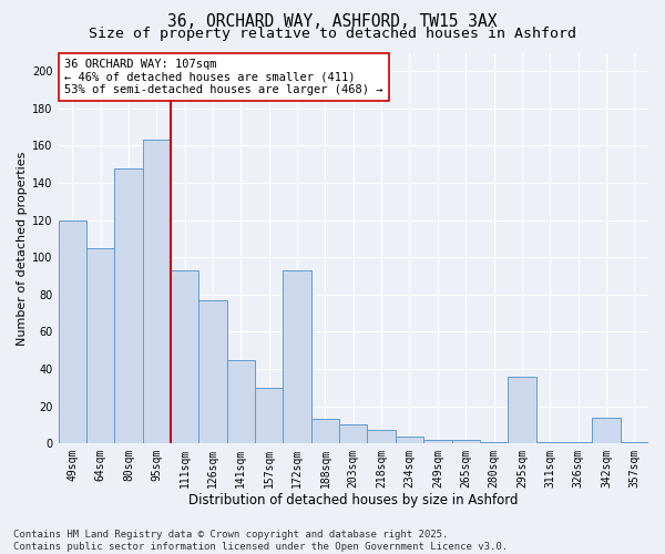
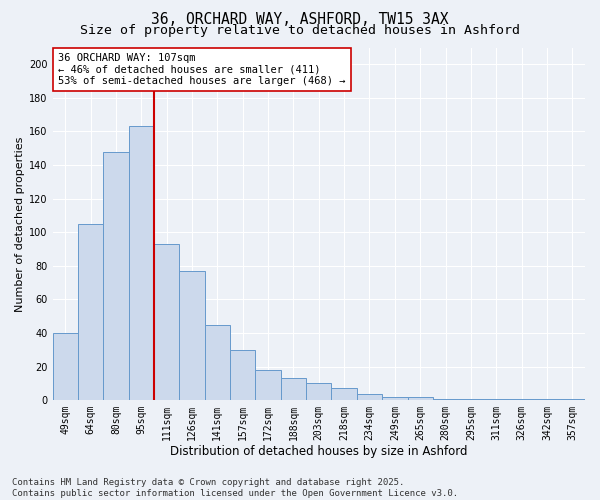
49sqm: 120 -> 40
172sqm: 93 -> 18
295sqm: 36 -> 1
342sqm: 14 -> 1
